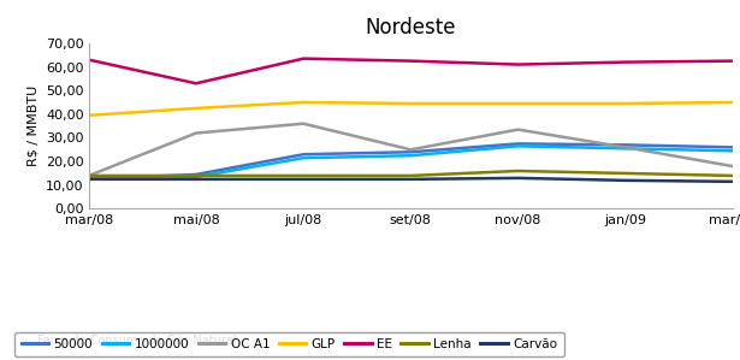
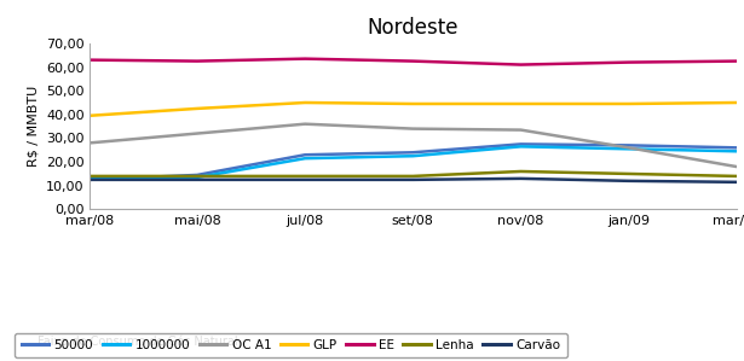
OC A1/mar/08: 14 -> 28
EE/mai/08: 53 -> 62
OC A1/set/08: 25 -> 34
